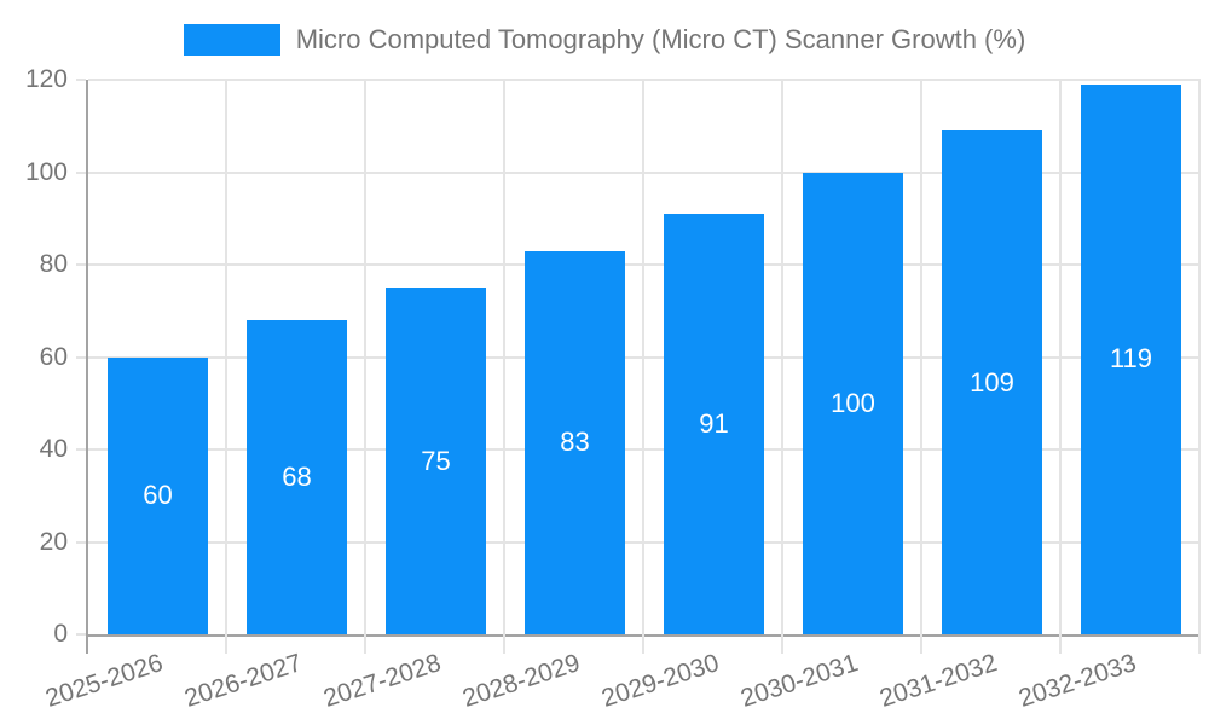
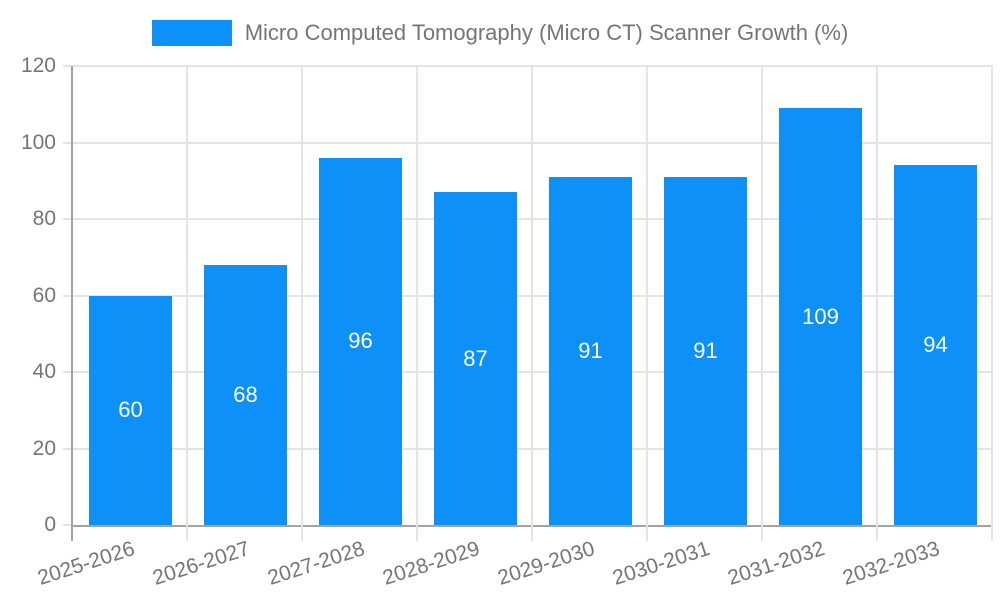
2027-2028: 75 -> 96
2028-2029: 83 -> 87
2030-2031: 100 -> 91
2032-2033: 119 -> 94
